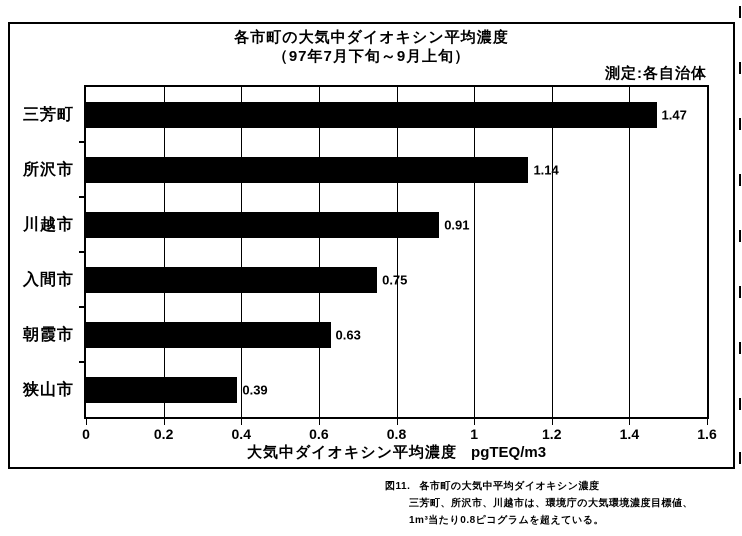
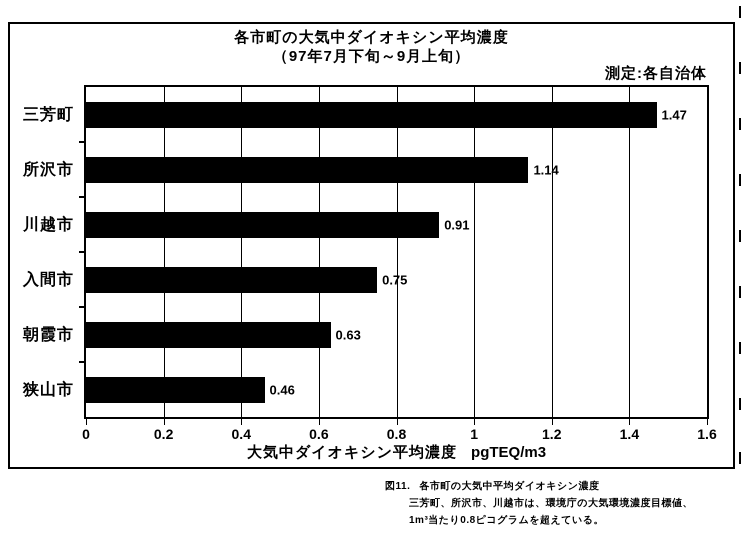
狭山市: 0.39 -> 0.46
